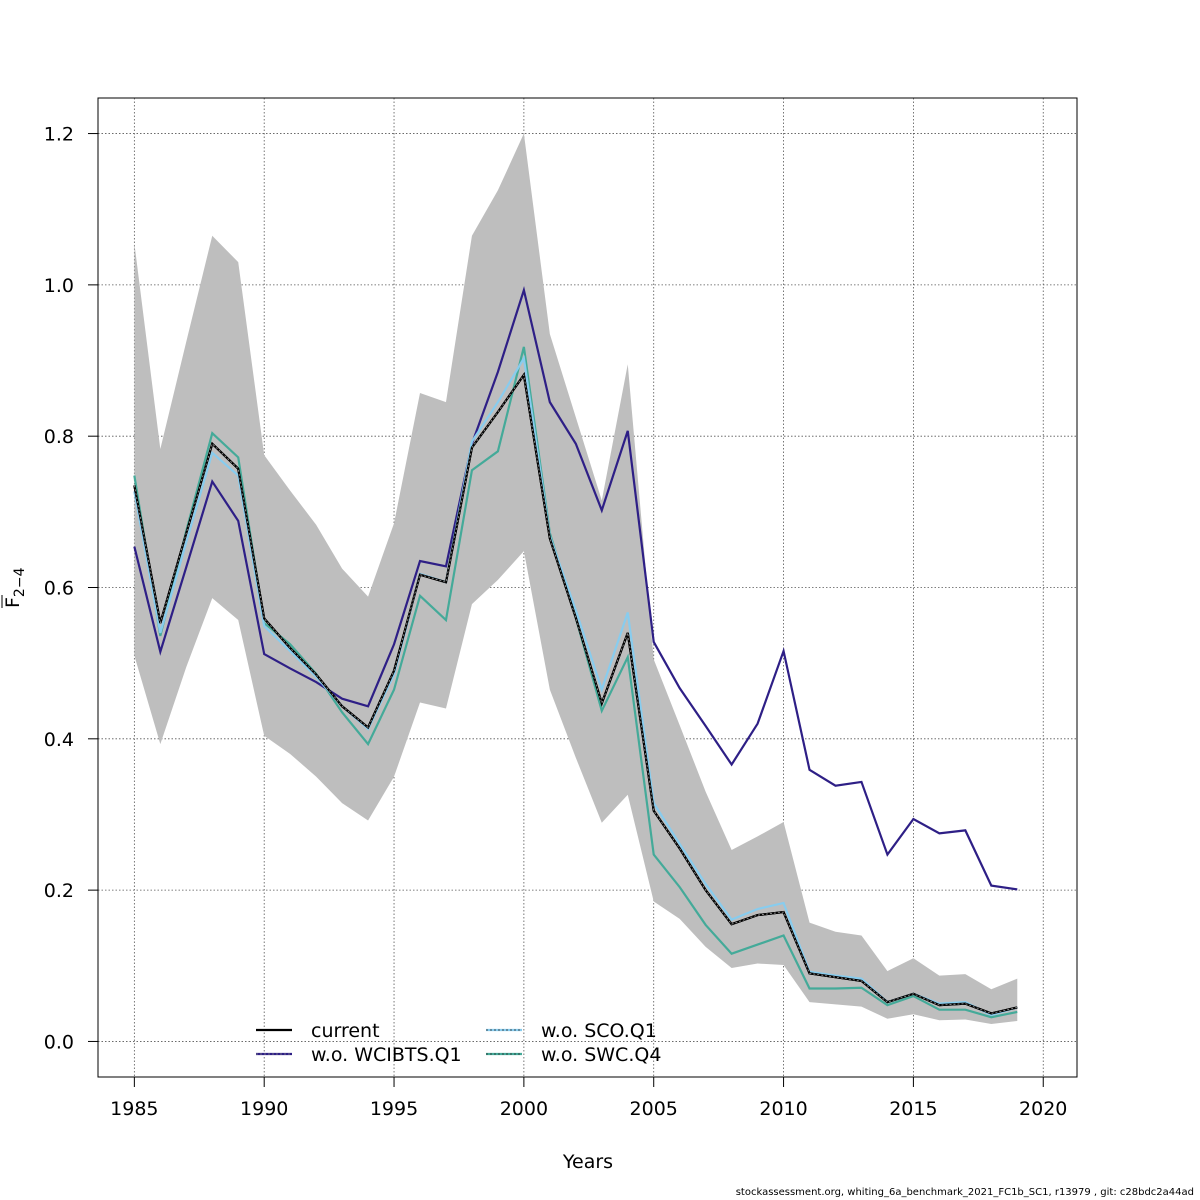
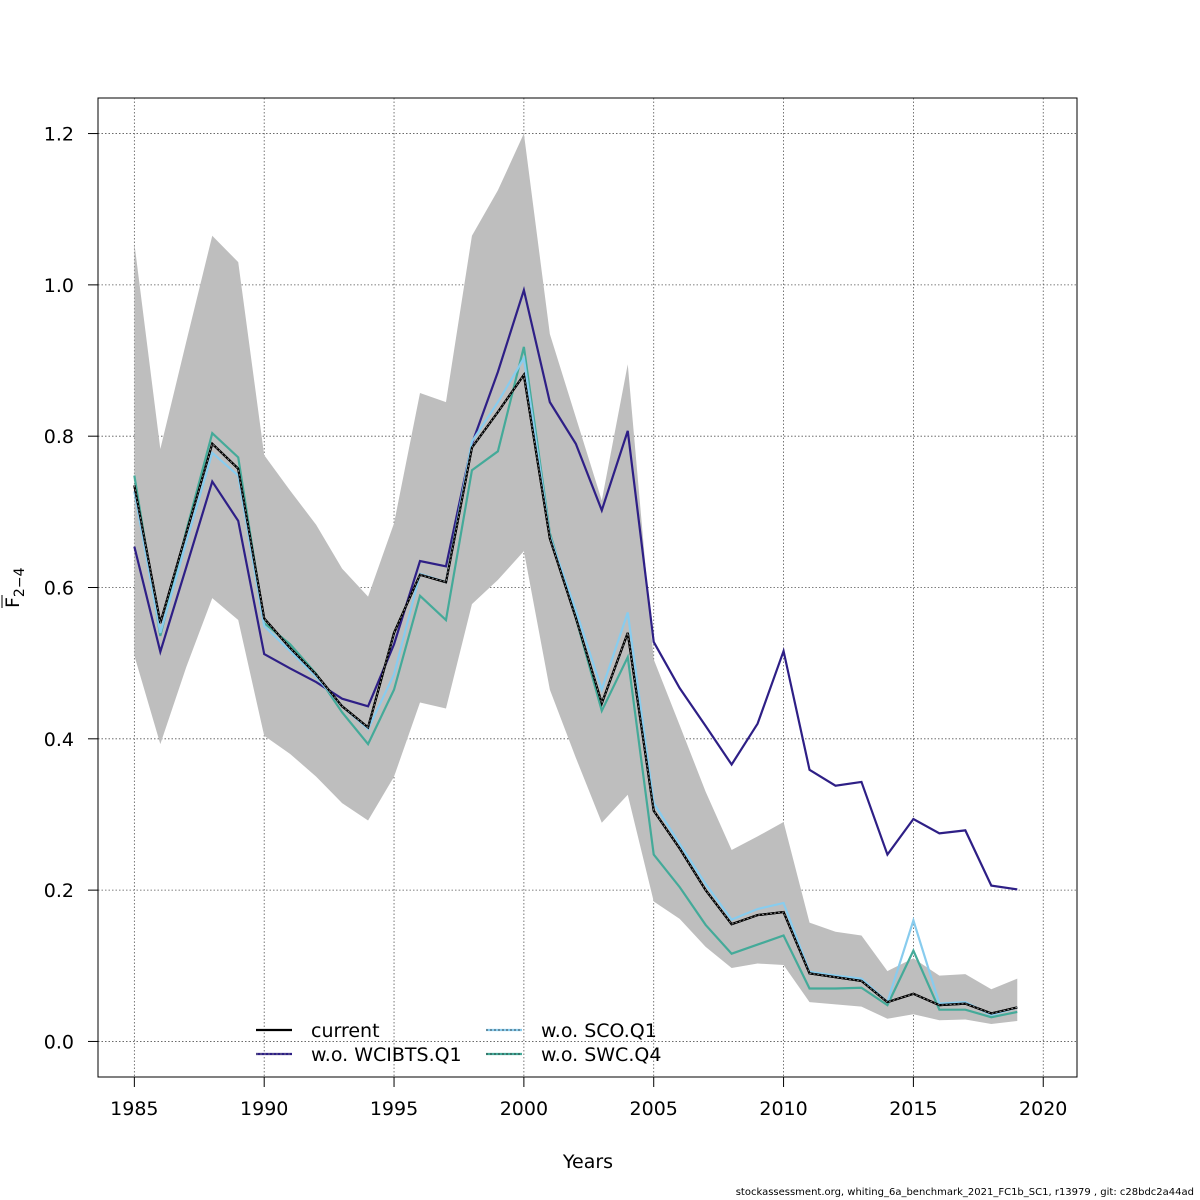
current/1995: 0.49 -> 0.54
w.o. SCO.Q1/2015: 0.06 -> 0.16
w.o. SWC.Q4/2015: 0.06 -> 0.12
